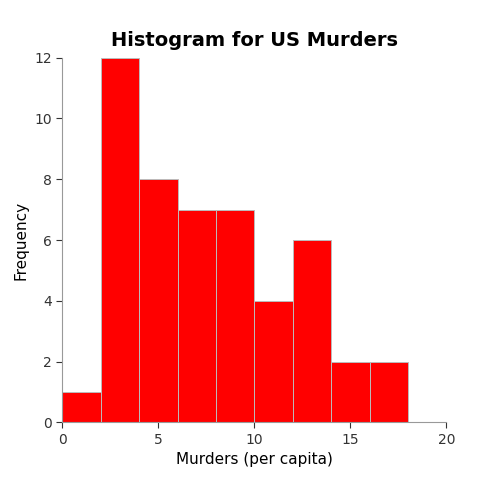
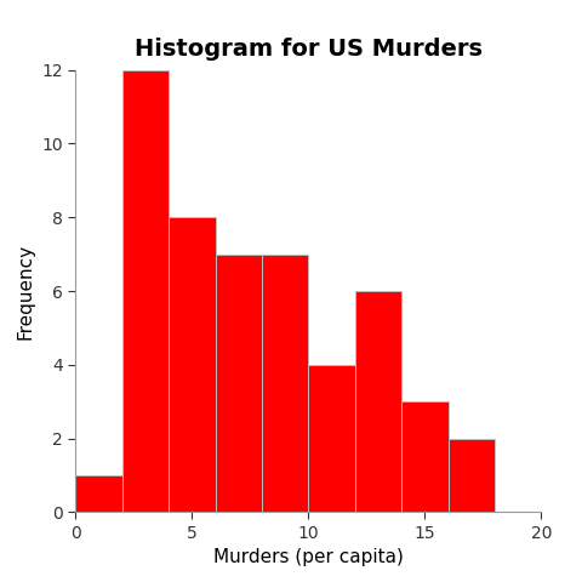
15: 2 -> 3
